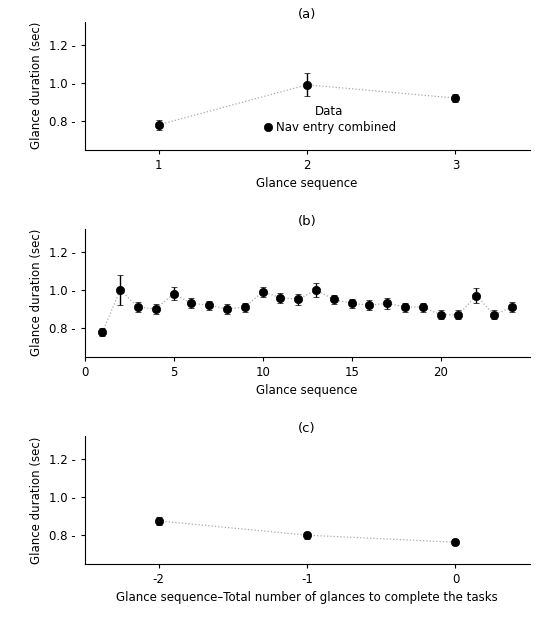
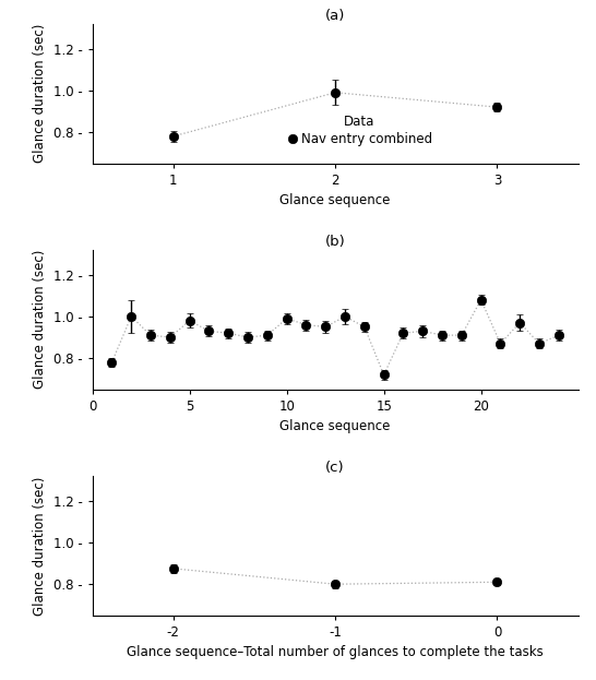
(b)/15: 0.93 - -> 0.72 -
(b)/20: 0.87 - -> 1.08 -
(c)/0: 0.76 - -> 0.81 -
